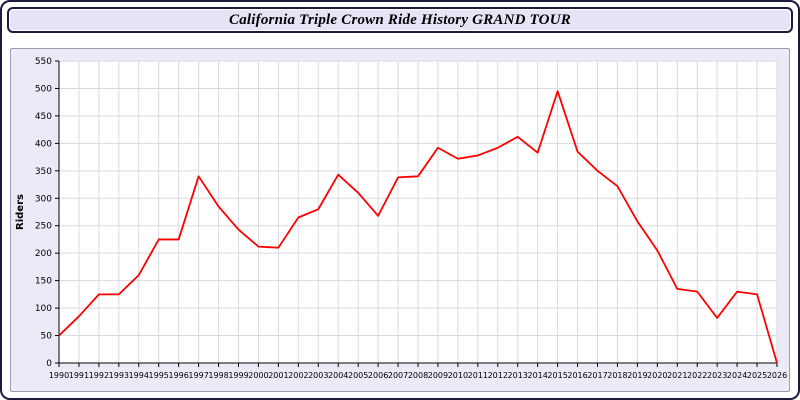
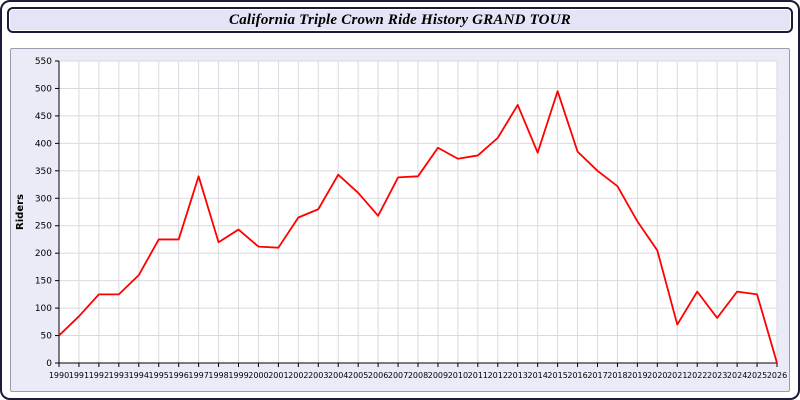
1998: 280 -> 220
2012: 390 -> 410
2013: 410 -> 470
2021: 140 -> 70
